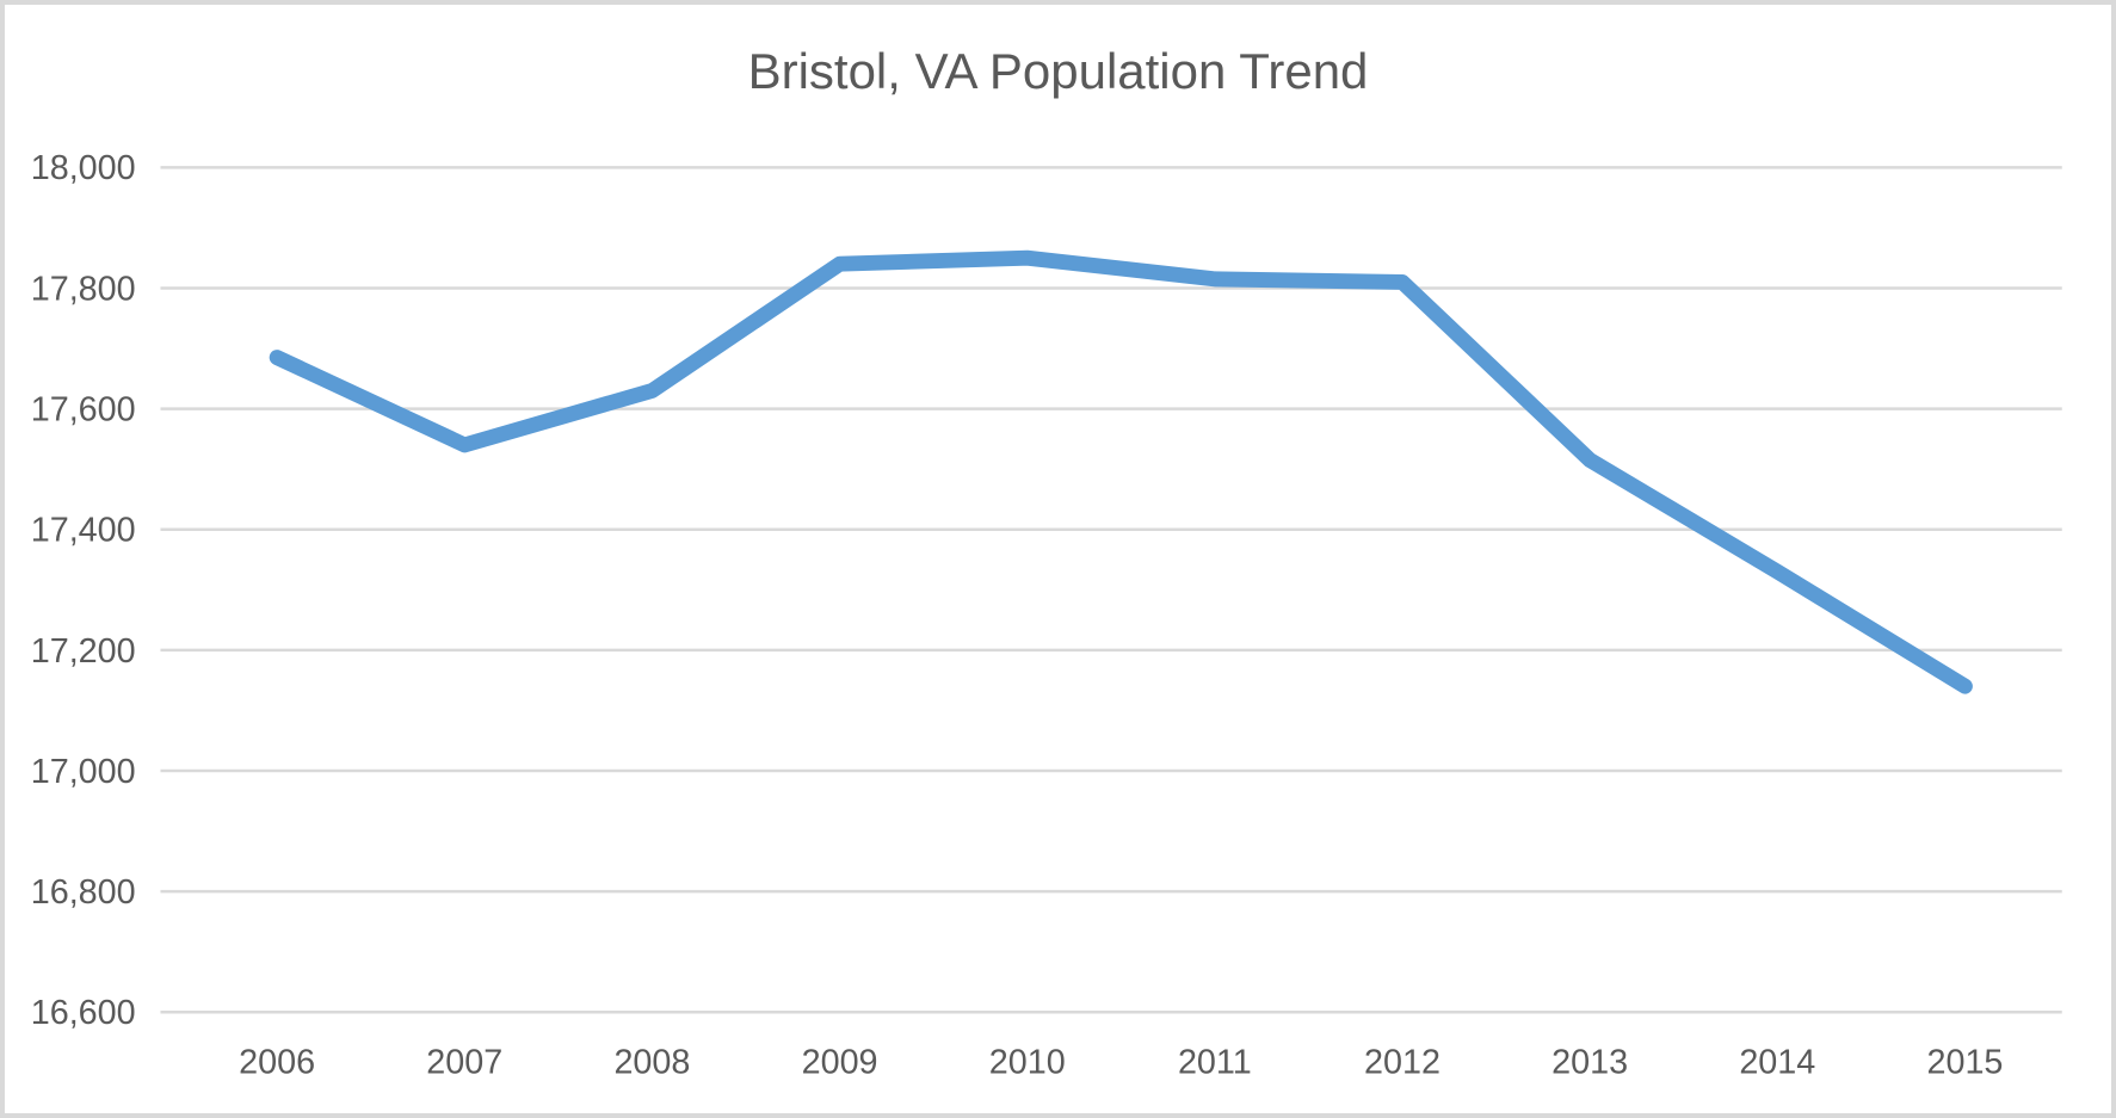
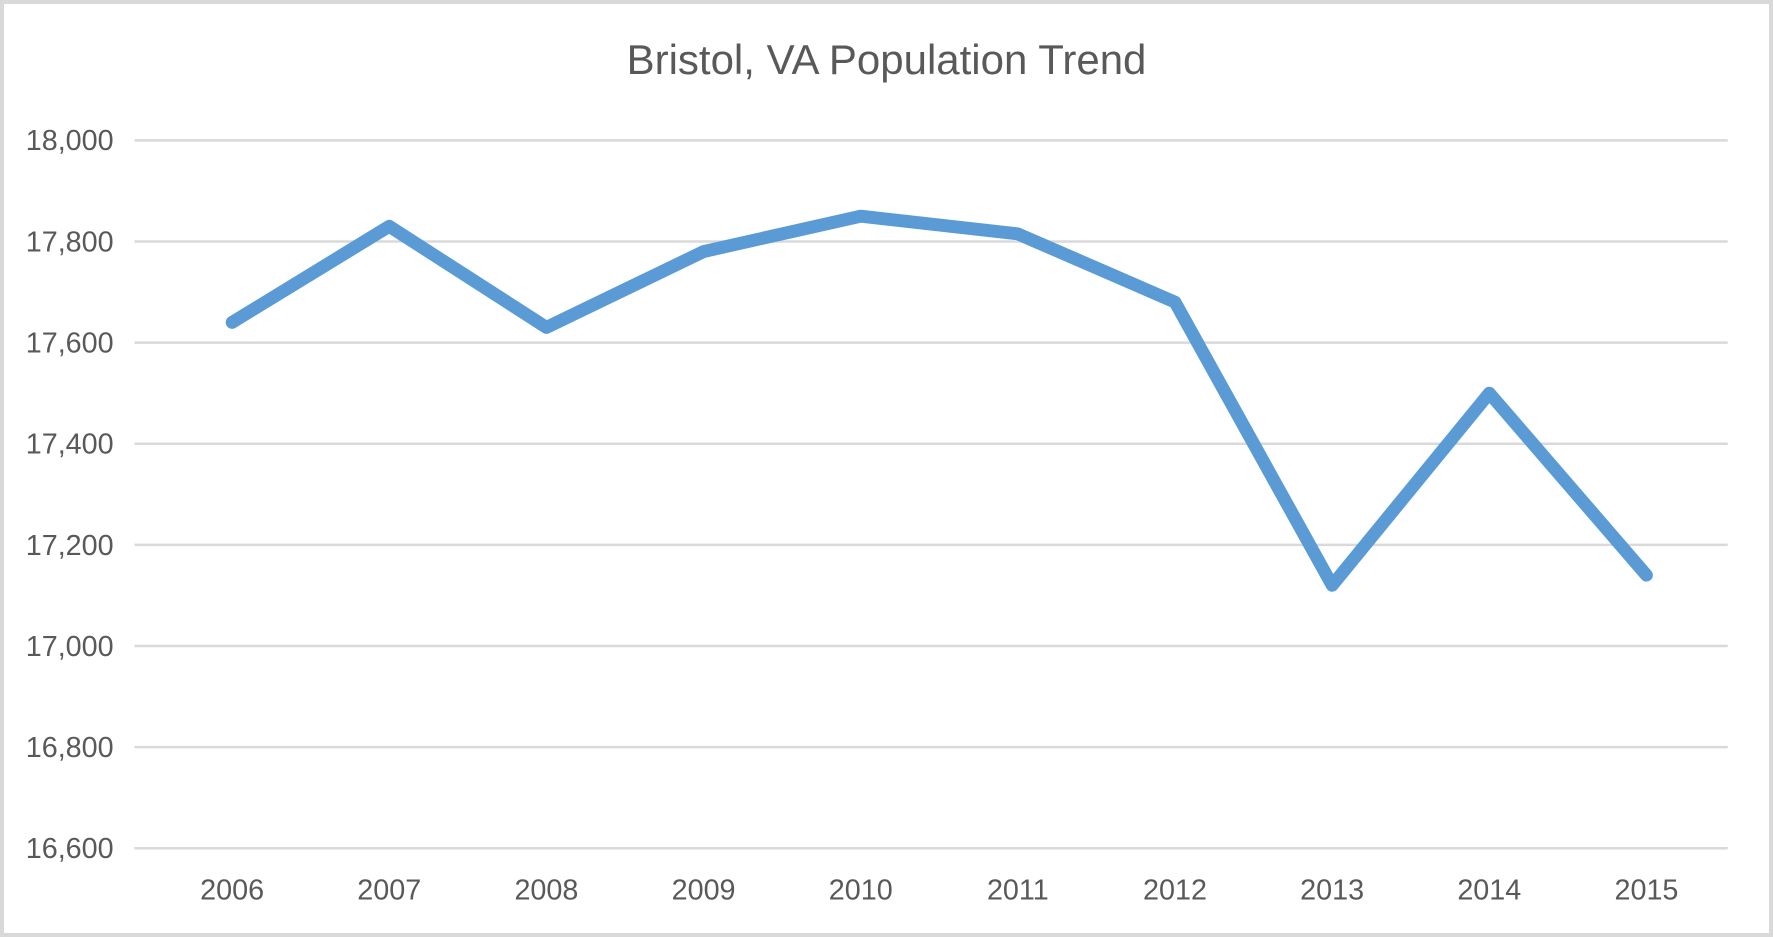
2006: 17680 -> 17640
2007: 17540 -> 17830
2009: 17840 -> 17780
2012: 17810 -> 17680
2013: 17520 -> 17120
2014: 17330 -> 17500
